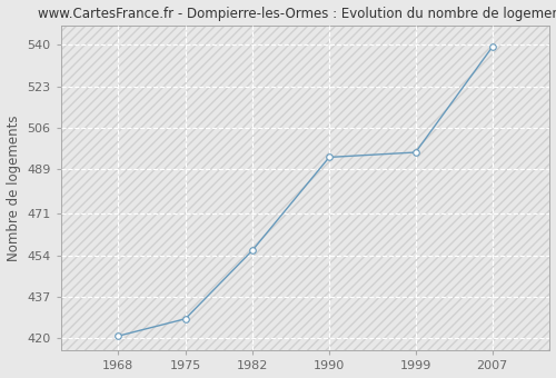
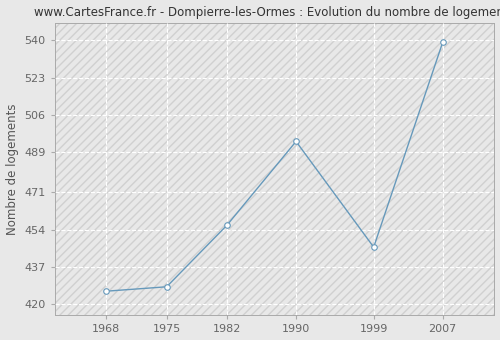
1968: 421 -> 426
1999: 496 -> 446
